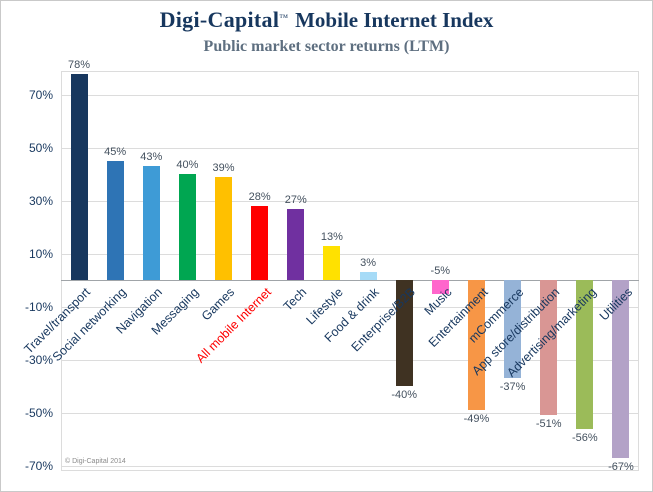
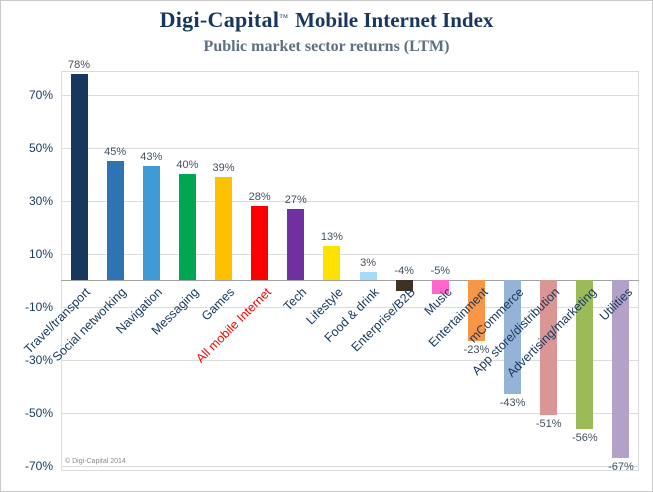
Enterprise/B2B: -40% -> -4%
Entertainment: -49% -> -23%
mCommerce: -37% -> -43%
